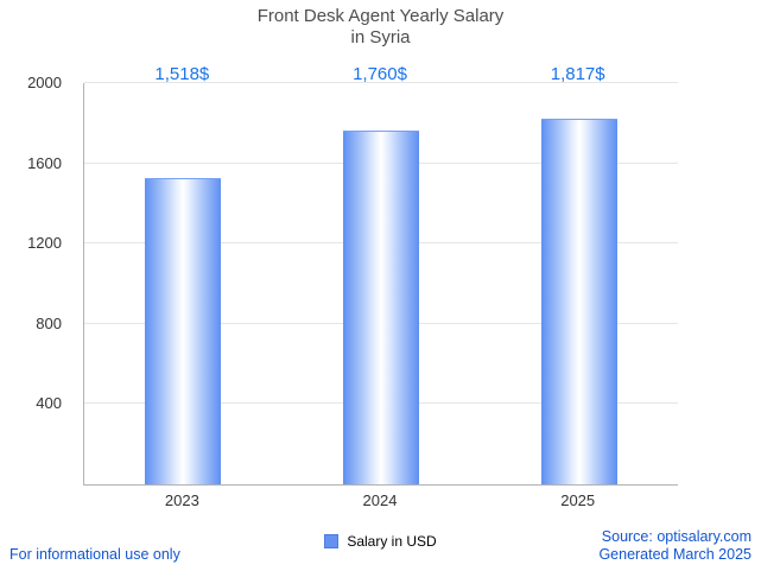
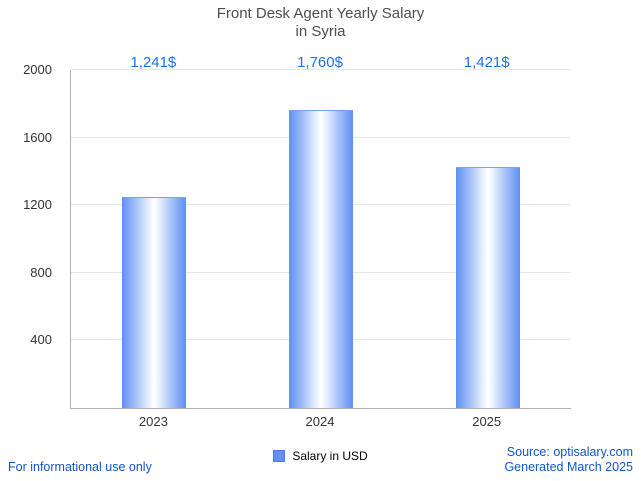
2023: 1,518 -> 1,241
2025: 1,817 -> 1,421
